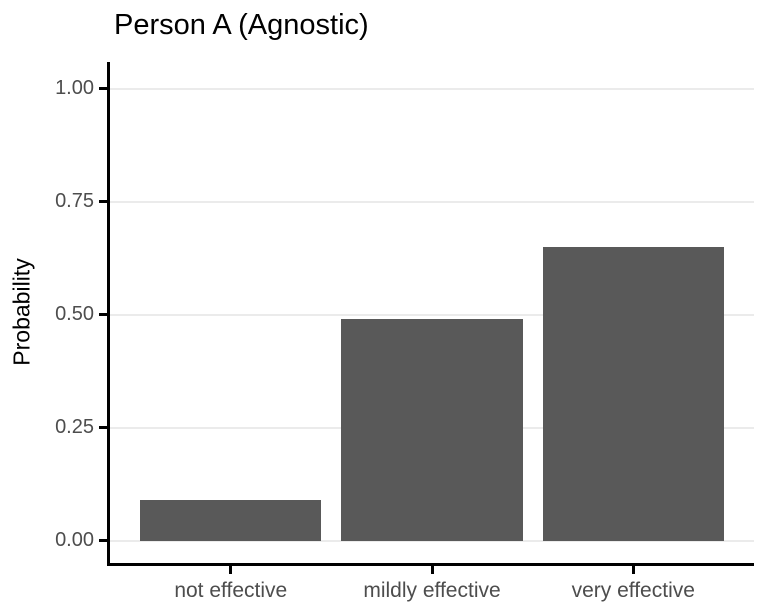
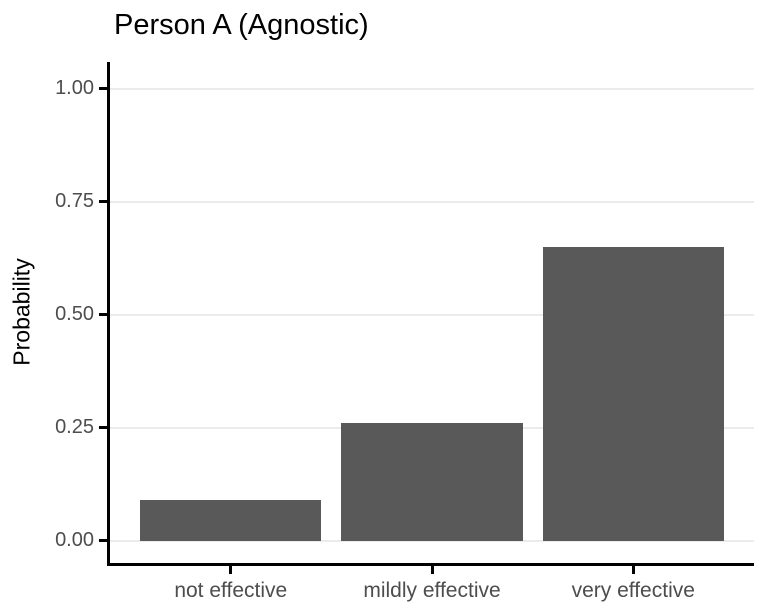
mildly effective: 0.49 -> 0.26
